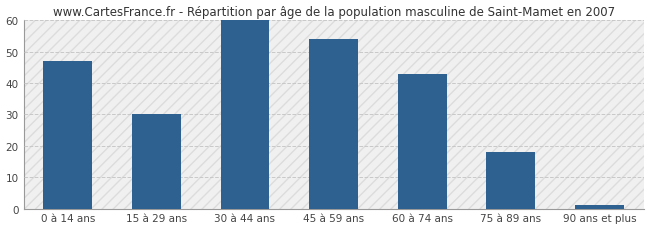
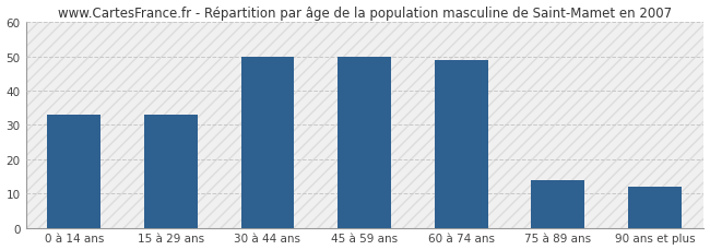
0 à 14 ans: 47 -> 33
15 à 29 ans: 30 -> 33
30 à 44 ans: 60 -> 50
45 à 59 ans: 54 -> 50
60 à 74 ans: 43 -> 49
75 à 89 ans: 18 -> 14
90 ans et plus: 1 -> 12
